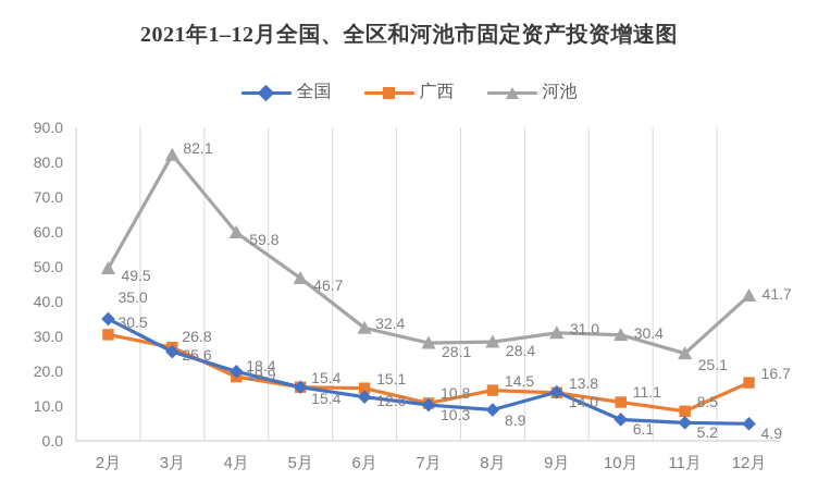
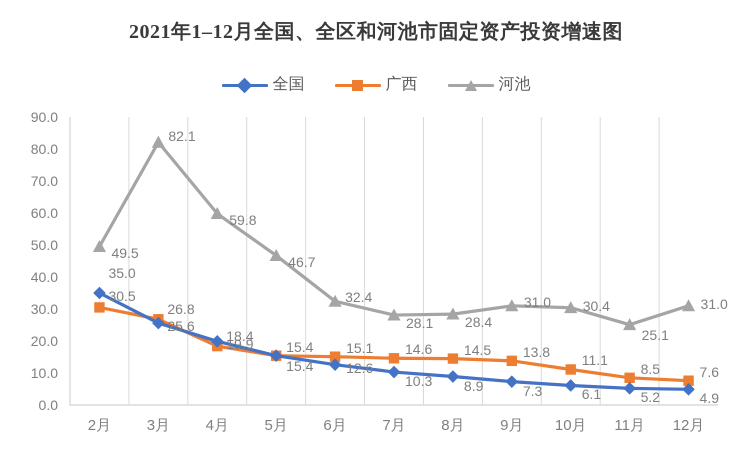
广西/7月: 10.8 -> 14.6
全国/9月: 14.0 -> 7.3
广西/12月: 16.7 -> 7.6
河池/12月: 41.7 -> 31.0
